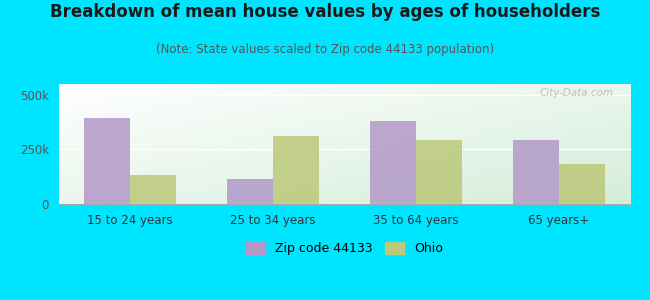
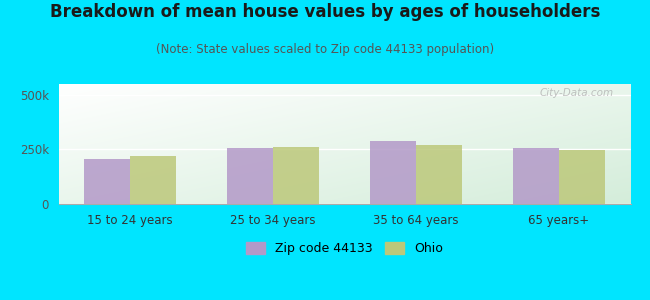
Zip code 44133/15 to 24 years: 395k -> 205k
Ohio/15 to 24 years: 135k -> 218k
Zip code 44133/25 to 34 years: 115k -> 258k
Ohio/25 to 34 years: 310k -> 260k
Zip code 44133/35 to 64 years: 380k -> 290k
Ohio/35 to 64 years: 295k -> 272k
Zip code 44133/65 years+: 295k -> 258k
Ohio/65 years+: 185k -> 248k
